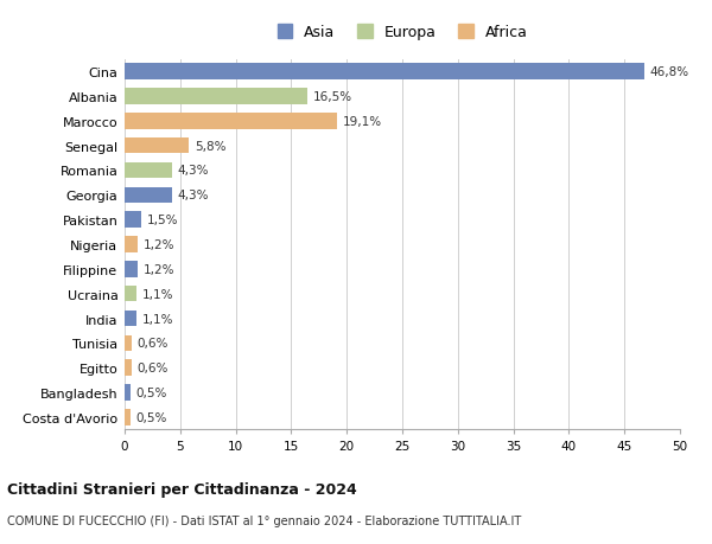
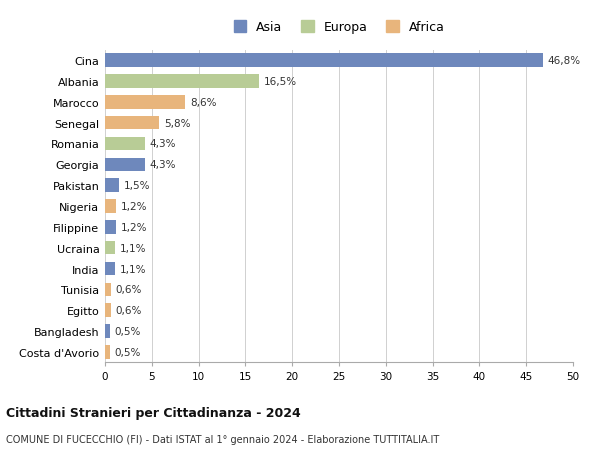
Marocco: 19,1% -> 8,6%
